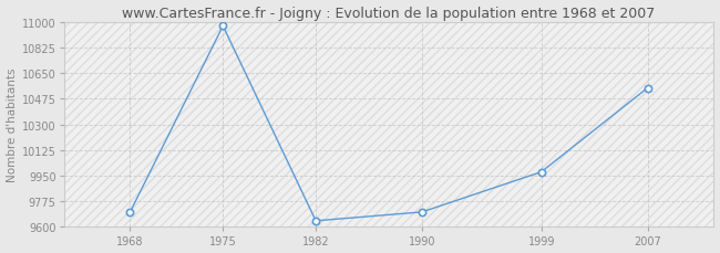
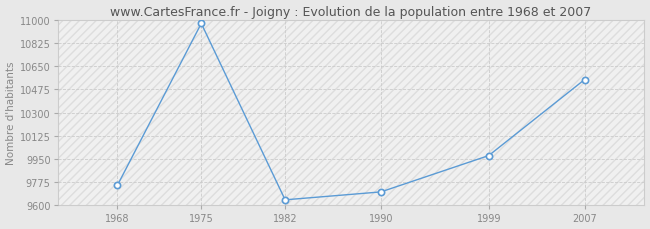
1968: 9700 -> 9750
